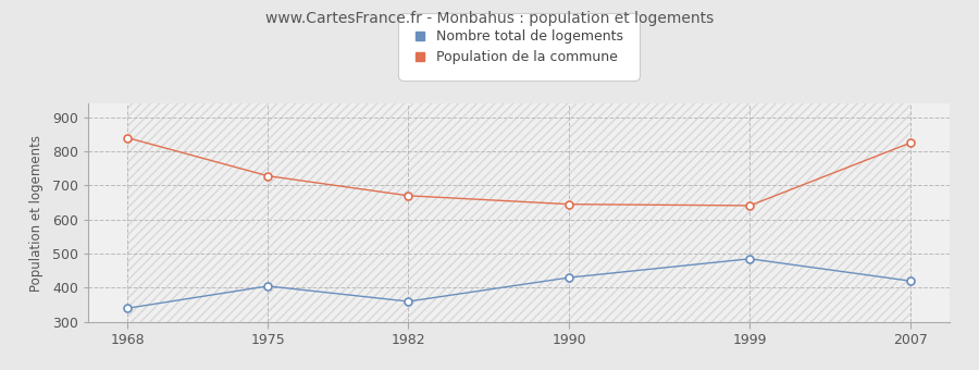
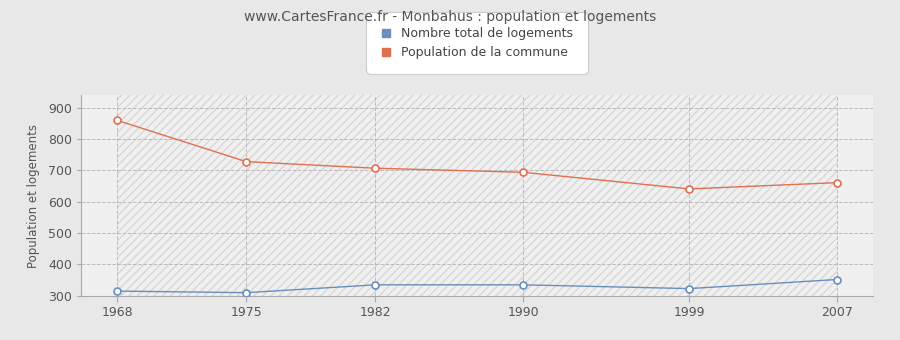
Nombre total de logements/1968: 340 -> 315
Population de la commune/1968: 840 -> 860
Nombre total de logements/1975: 405 -> 310
Nombre total de logements/1982: 360 -> 335
Population de la commune/1982: 670 -> 707
Nombre total de logements/1990: 430 -> 335
Population de la commune/1990: 645 -> 694
Nombre total de logements/1999: 485 -> 323
Nombre total de logements/2007: 420 -> 352
Population de la commune/2007: 825 -> 661
